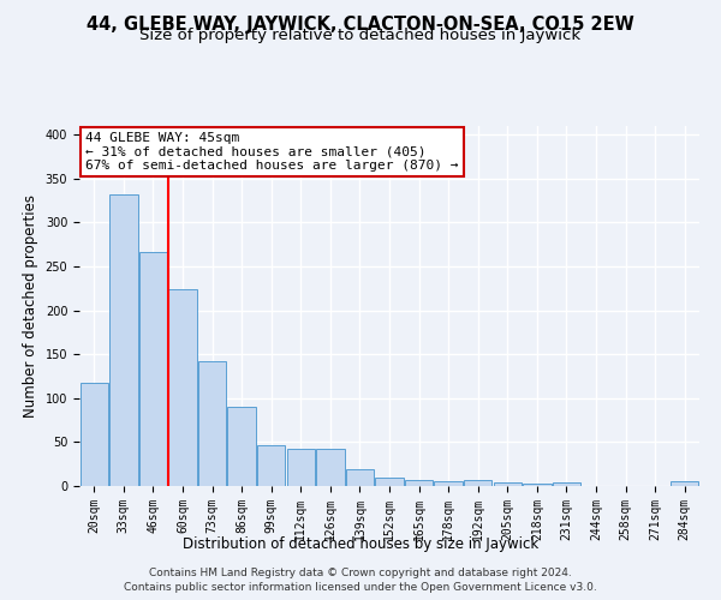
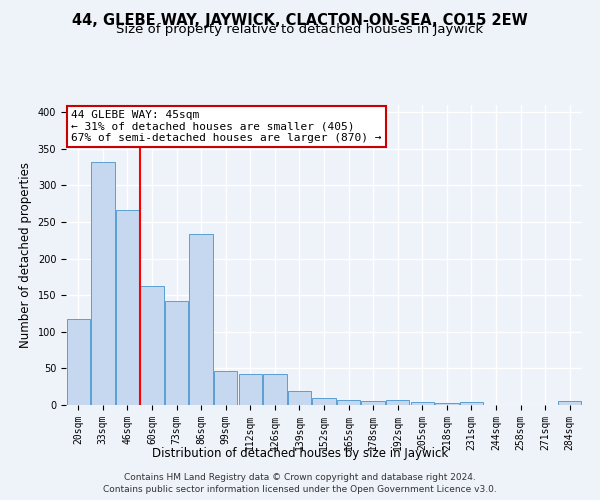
60sqm: 224 -> 162
86sqm: 90 -> 234
